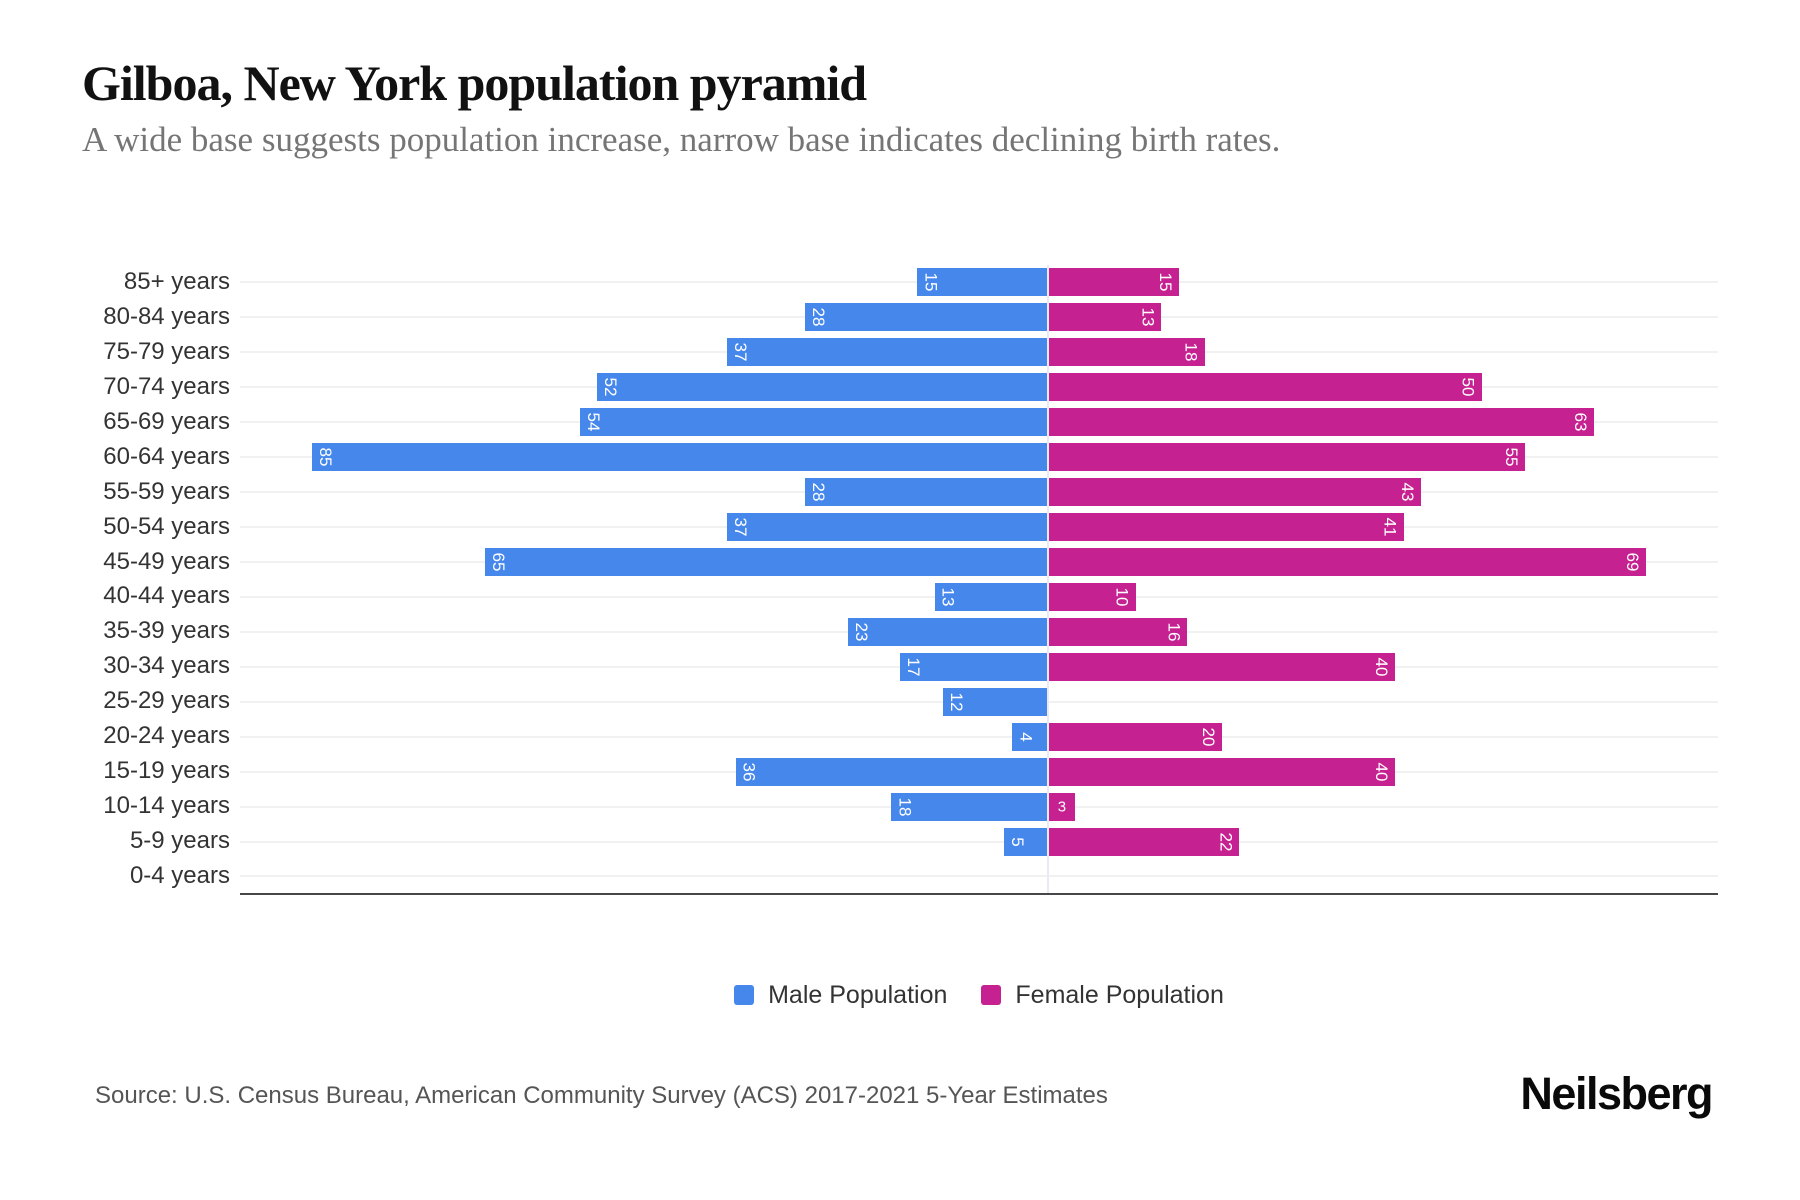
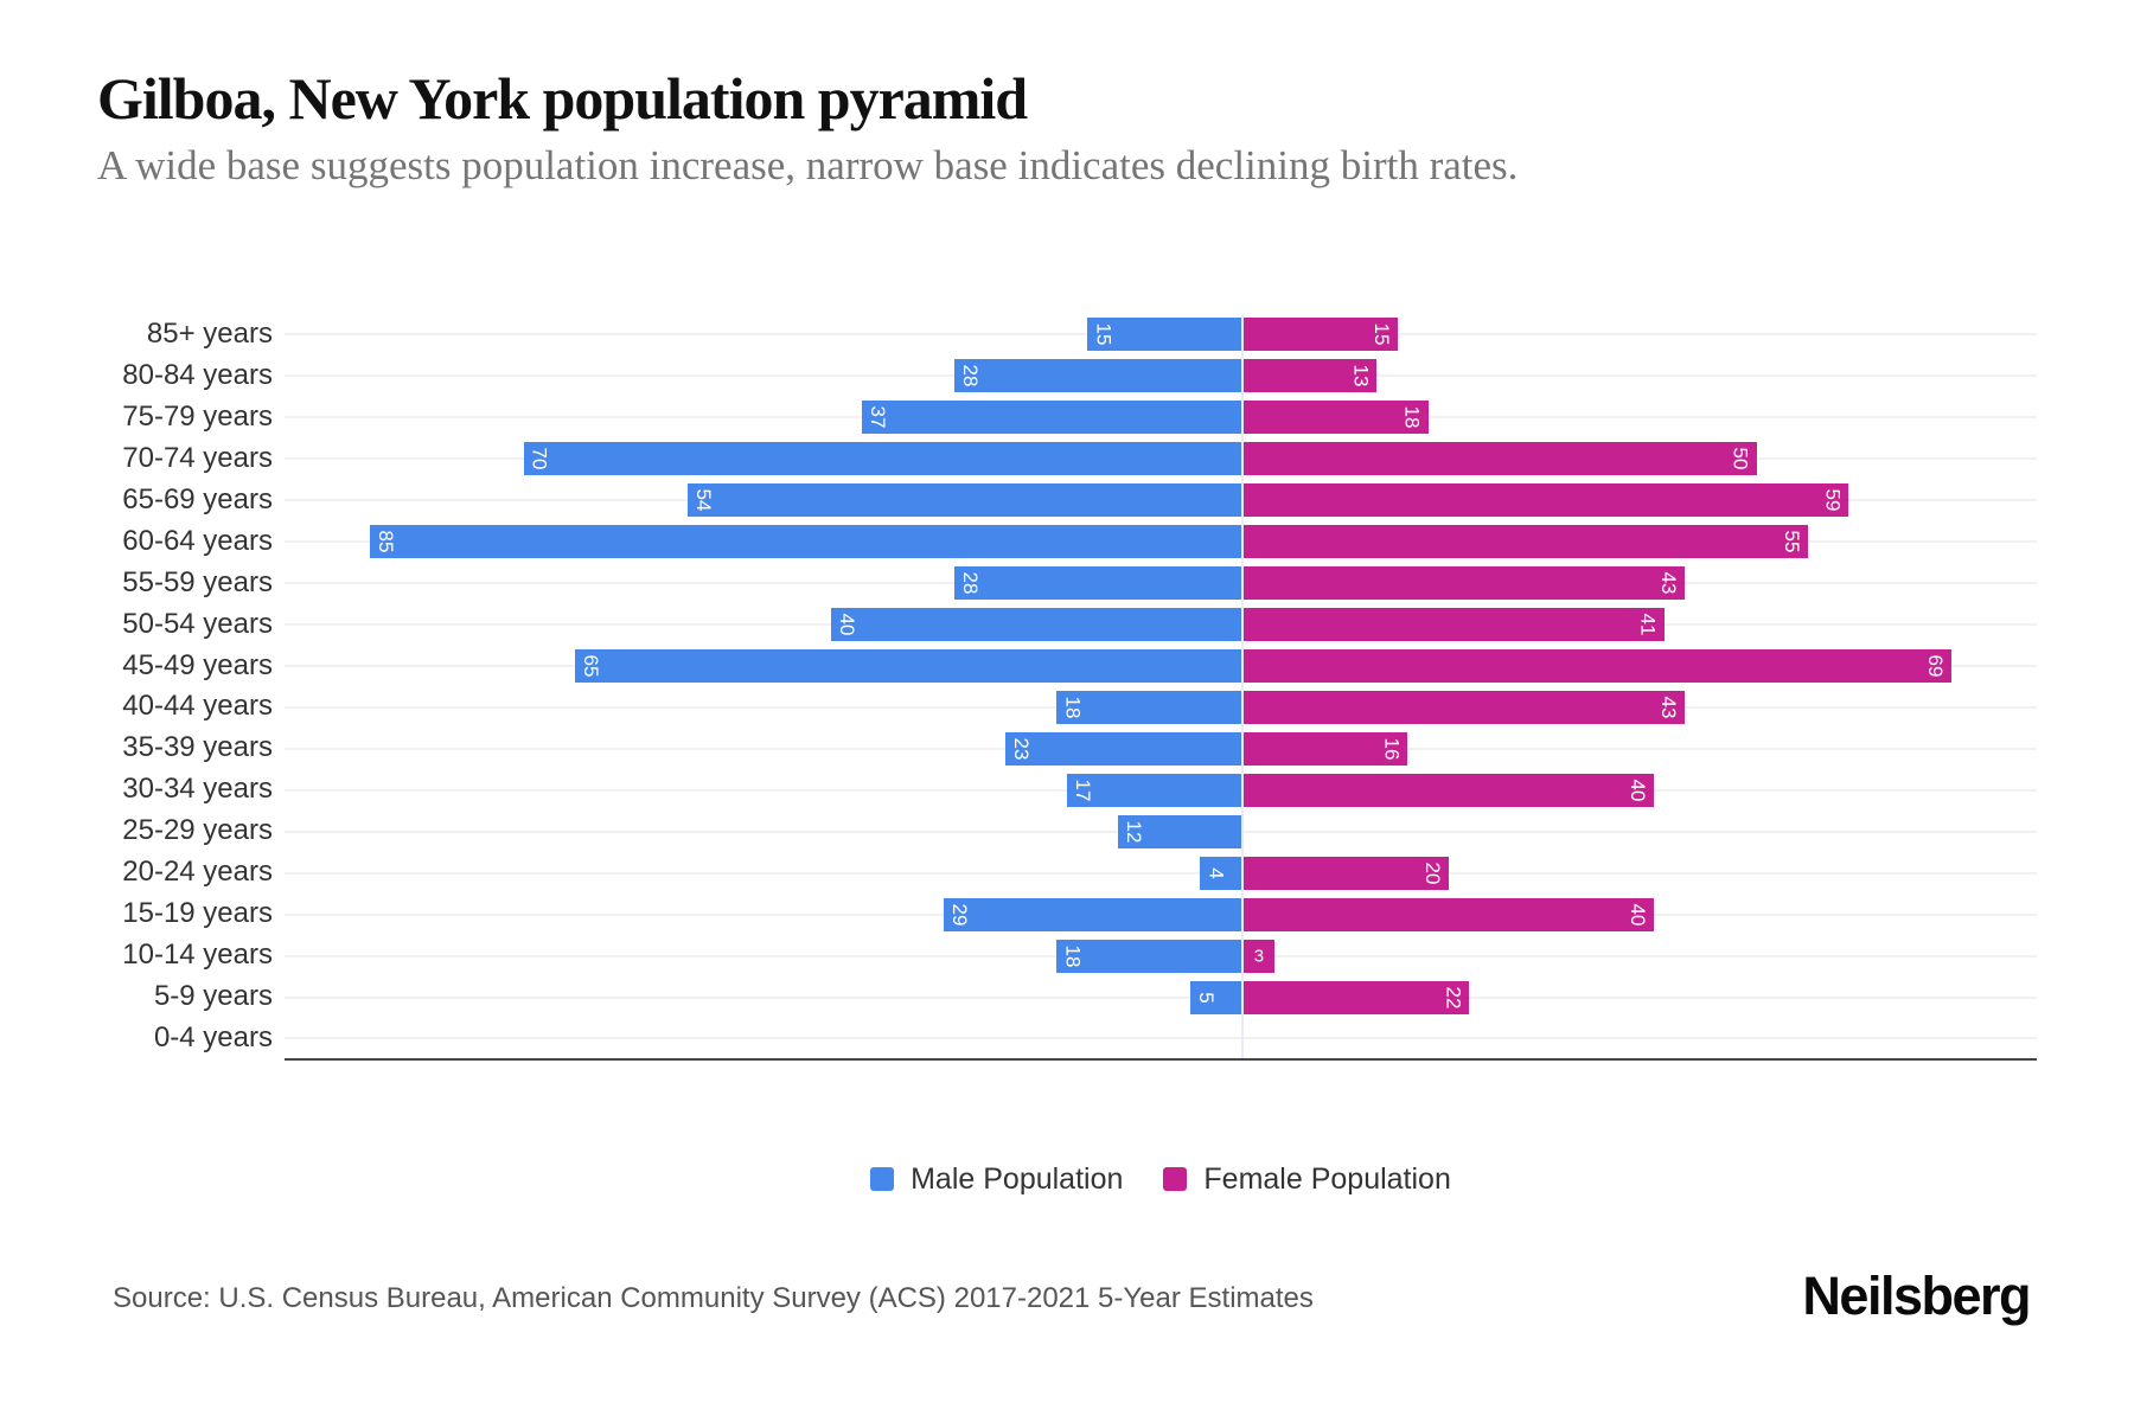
Male Population/70-74 years: 52 -> 70
Female Population/65-69 years: 63 -> 59
Male Population/50-54 years: 37 -> 40
Male Population/40-44 years: 13 -> 18
Female Population/40-44 years: 10 -> 43
Male Population/15-19 years: 36 -> 29
